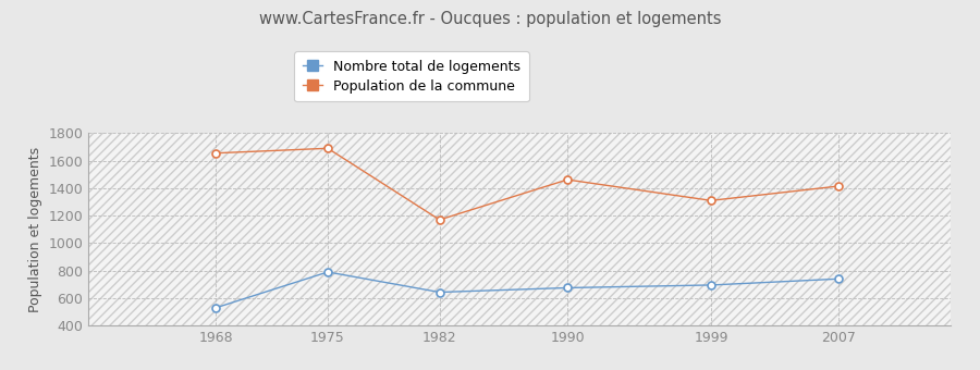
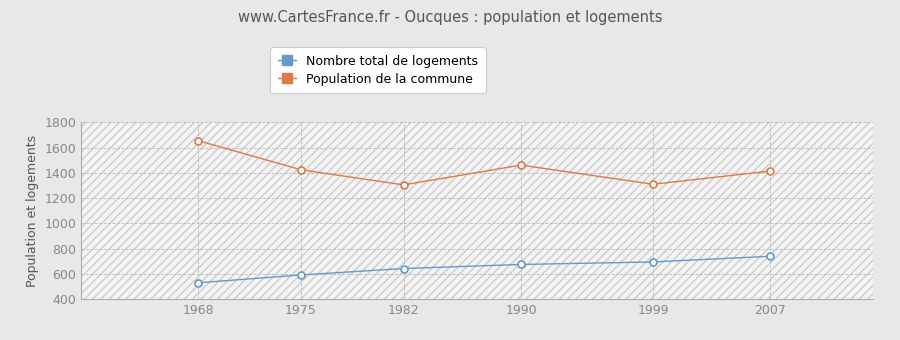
Nombre total de logements/1975: 790 -> 590
Population de la commune/1975: 1690 -> 1420
Population de la commune/1982: 1170 -> 1300
